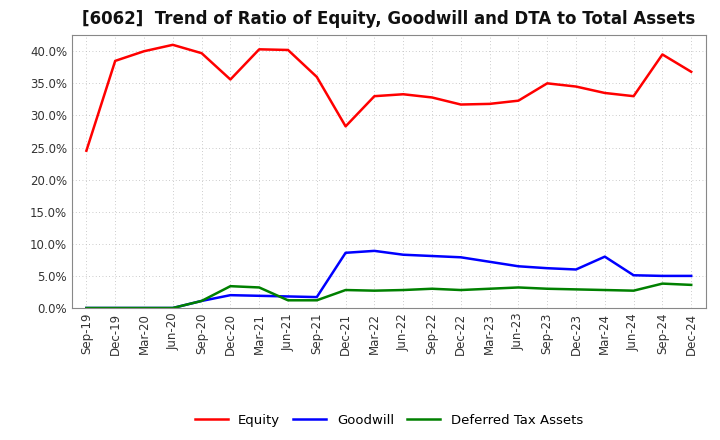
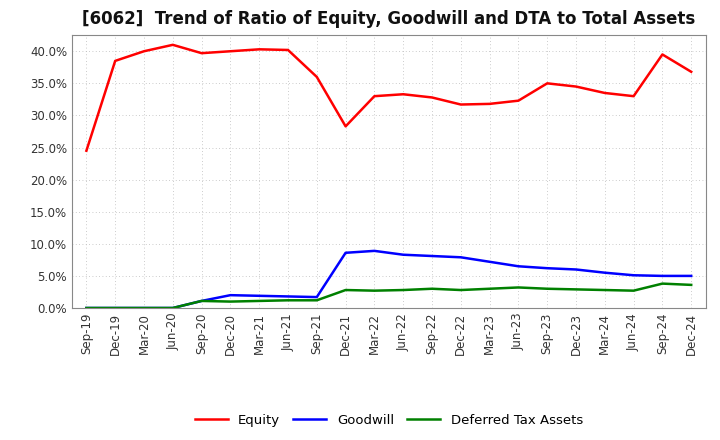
Equity/Dec-20: 35.6% -> 40.0%
Deferred Tax Assets/Dec-20: 3.4% -> 1.0%
Deferred Tax Assets/Mar-21: 3.2% -> 1.1%
Goodwill/Mar-24: 8.0% -> 5.5%
